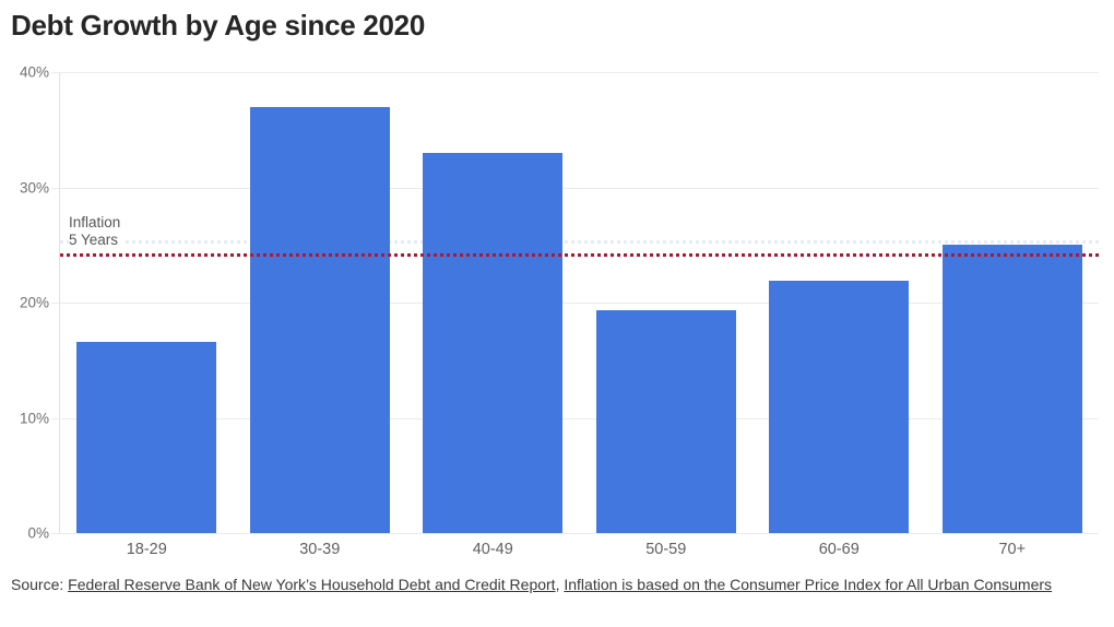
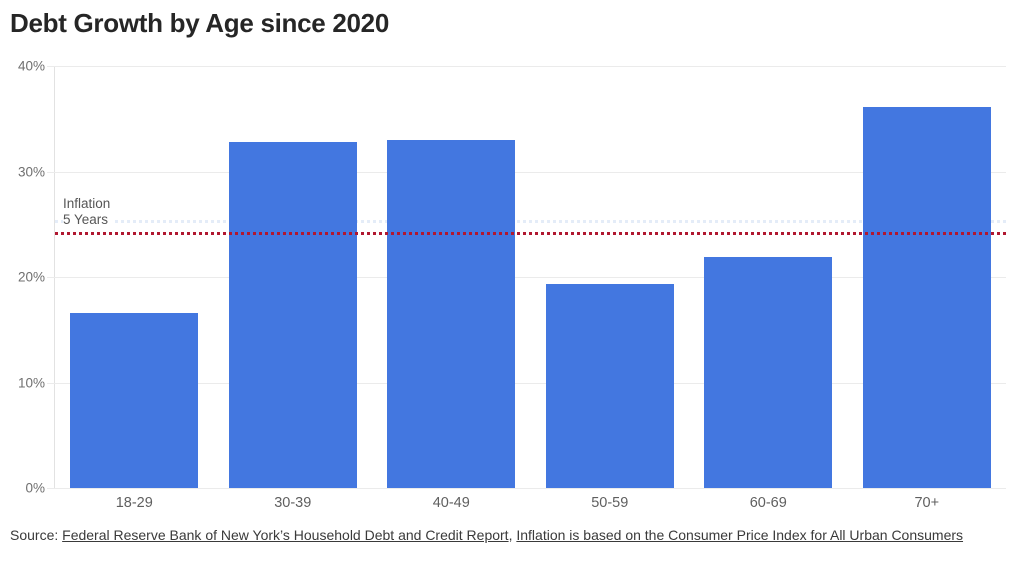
30-39: 37.0% -> 32.8%
70+: 25.0% -> 36.1%
